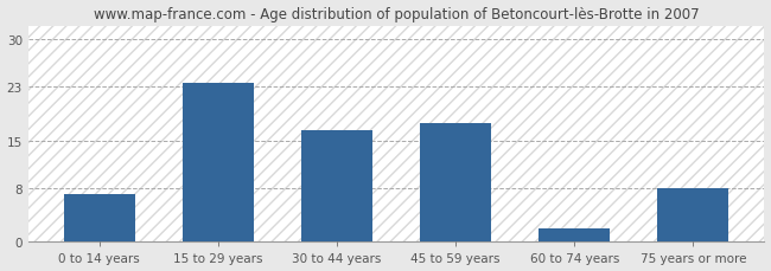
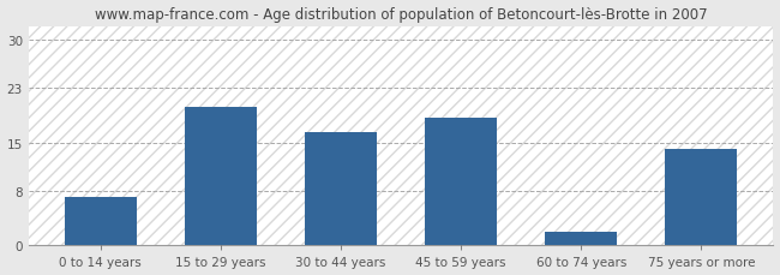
15 to 29 years: 23.5 -> 20.2
45 to 59 years: 17.5 -> 18.6
75 years or more: 8.0 -> 14.0
